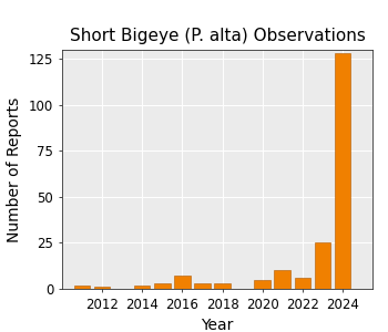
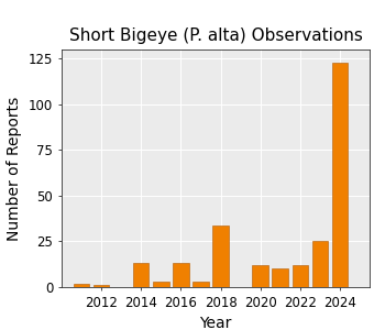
2014: 2 -> 13
2016: 7 -> 13
2018: 3 -> 34
2020: 5 -> 12
2022: 6 -> 12
2024: 128 -> 123
